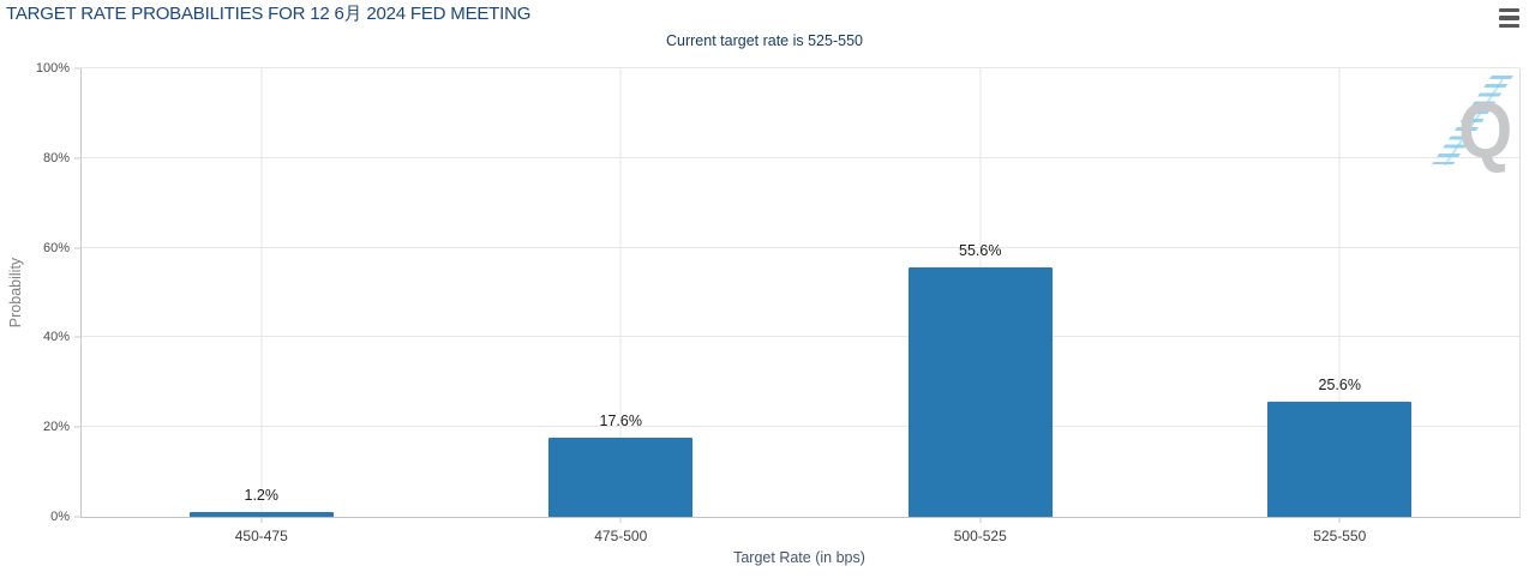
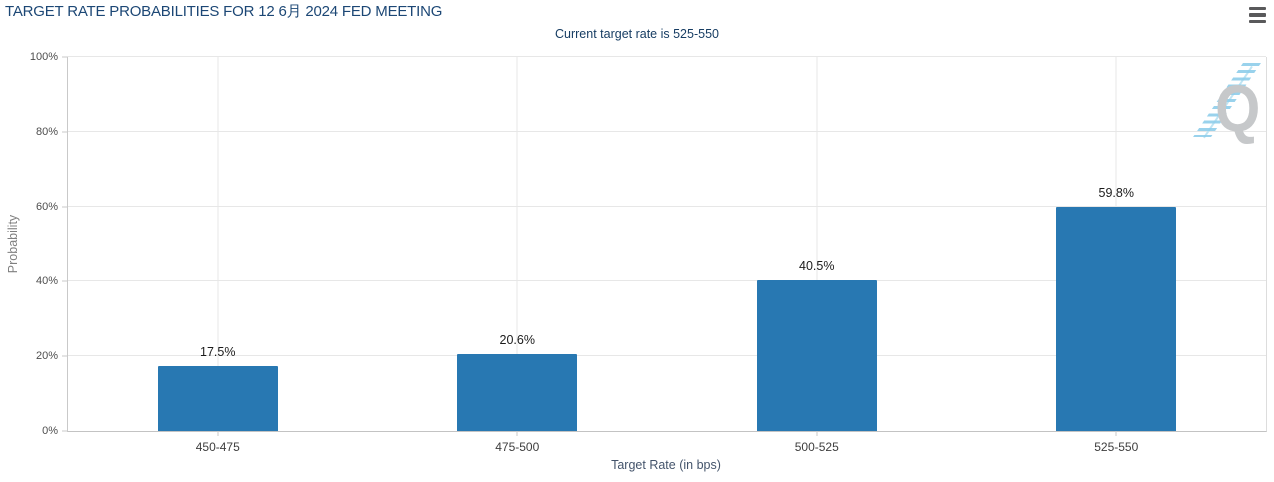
450-475: 1.2% -> 17.5%
475-500: 17.6% -> 20.6%
500-525: 55.6% -> 40.5%
525-550: 25.6% -> 59.8%
